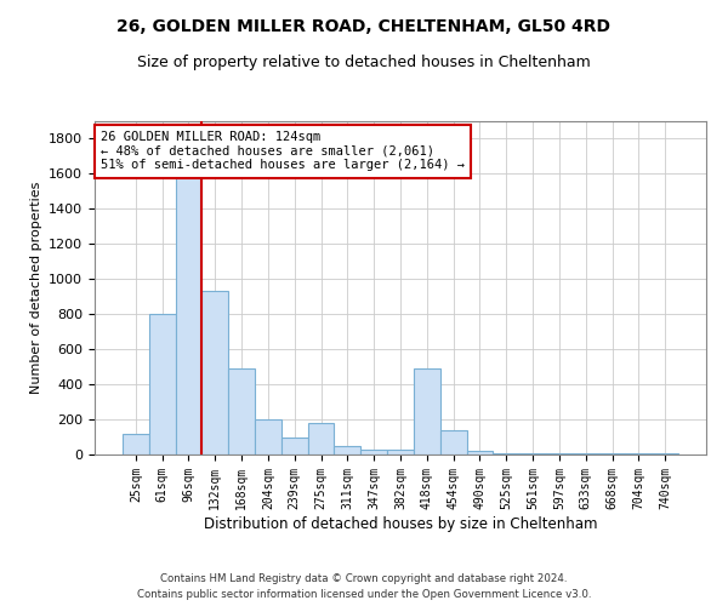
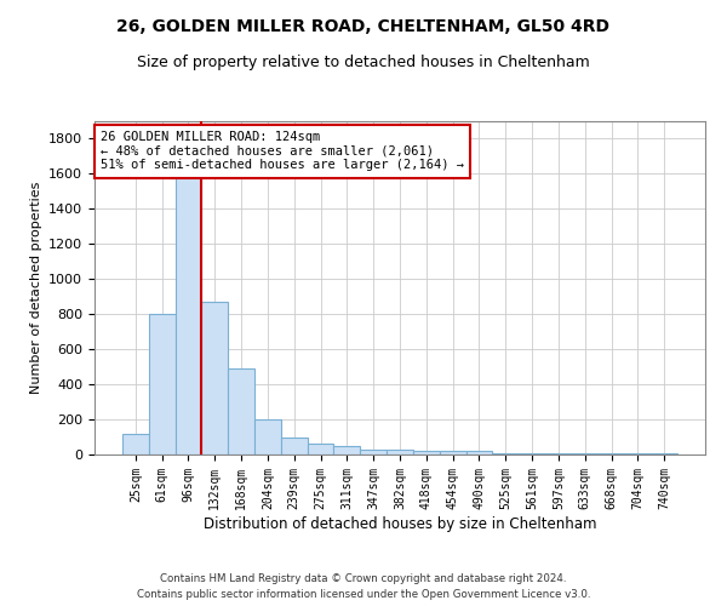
132sqm: 930 -> 870
275sqm: 180 -> 60
418sqm: 490 -> 20
454sqm: 140 -> 20
